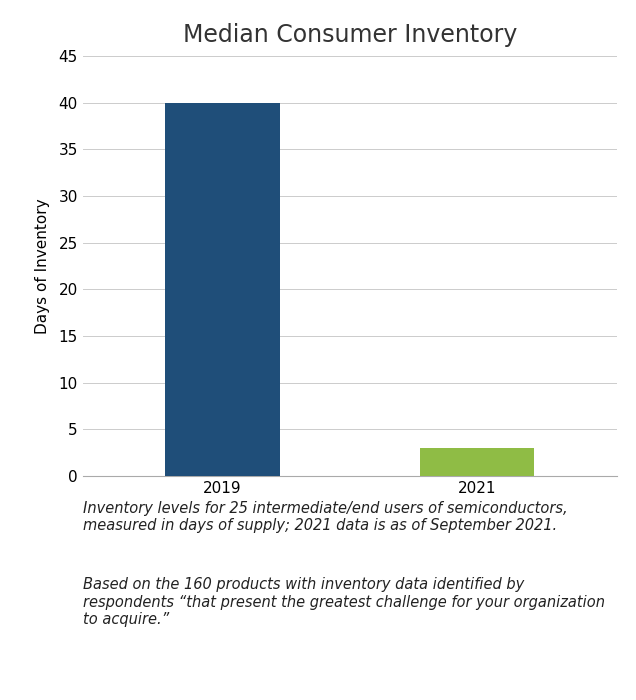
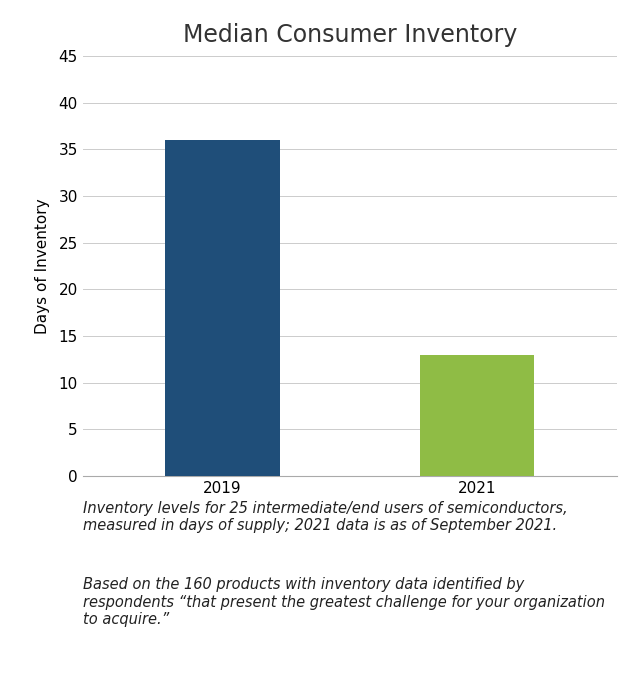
2019: 40 -> 36
2021: 3 -> 13
